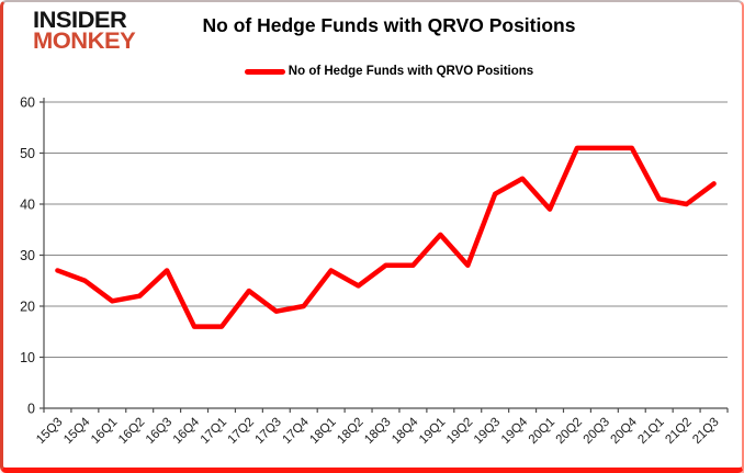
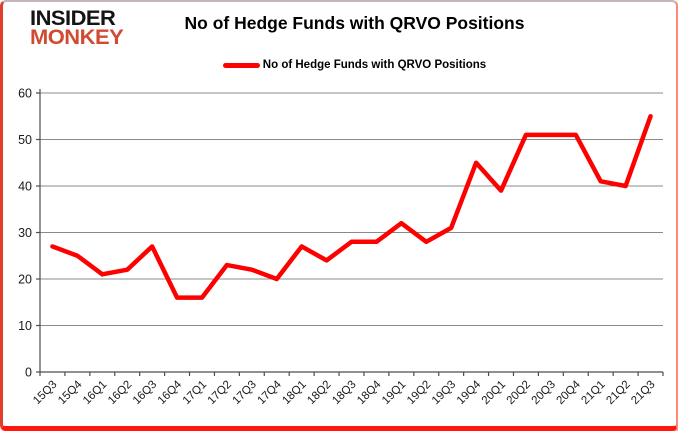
17Q3: 19 -> 22
19Q1: 34 -> 32
19Q3: 42 -> 31
21Q3: 44 -> 55
